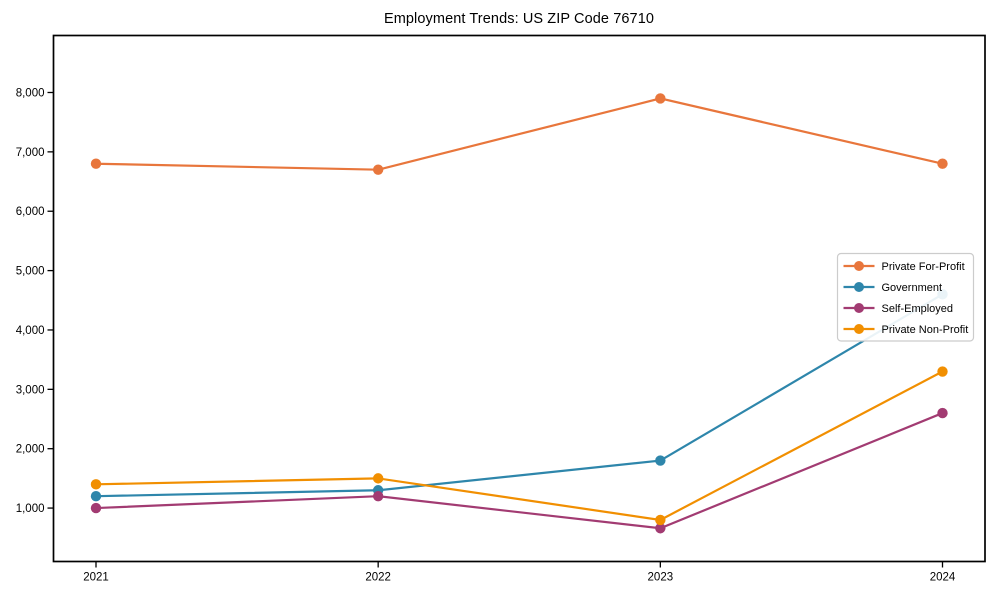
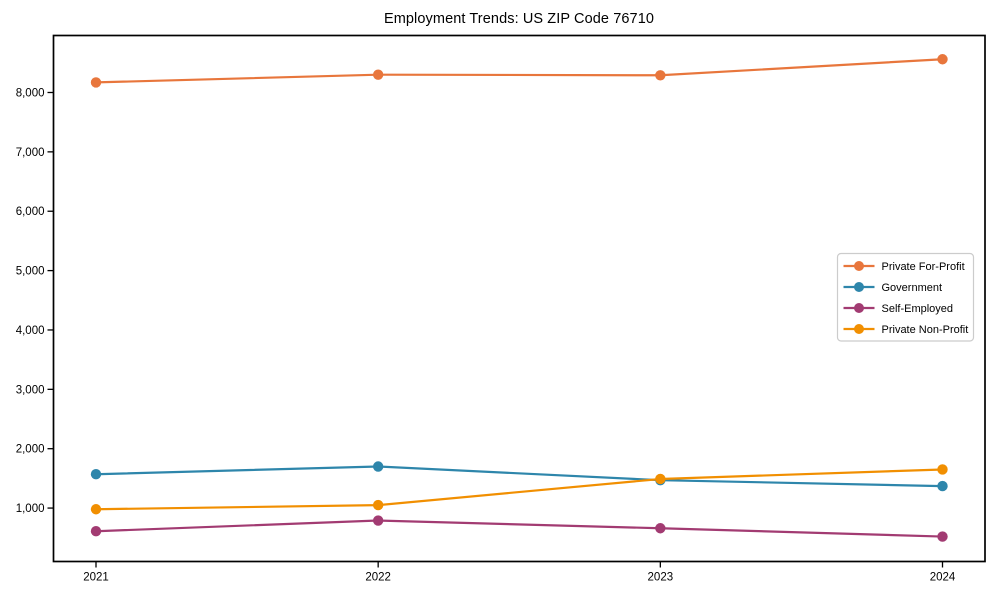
Private For-Profit/2021: 6800 -> 8200
Government/2021: 1200 -> 1600
Self-Employed/2021: 1000 -> 600
Private Non-Profit/2021: 1400 -> 1000
Private For-Profit/2022: 6700 -> 8300
Government/2022: 1300 -> 1700
Self-Employed/2022: 1200 -> 800
Private Non-Profit/2022: 1500 -> 1000
Private For-Profit/2023: 7900 -> 8300
Government/2023: 1800 -> 1500
Private Non-Profit/2023: 800 -> 1500
Private For-Profit/2024: 6800 -> 8600
Government/2024: 4600 -> 1400
Self-Employed/2024: 2600 -> 500
Private Non-Profit/2024: 3300 -> 1600
